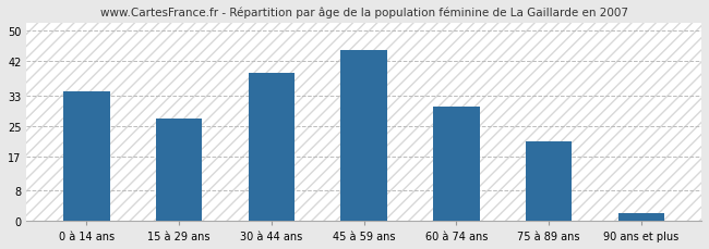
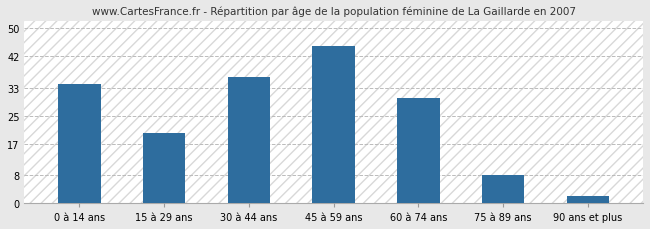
15 à 29 ans: 27 -> 20
30 à 44 ans: 39 -> 36
75 à 89 ans: 21 -> 8
